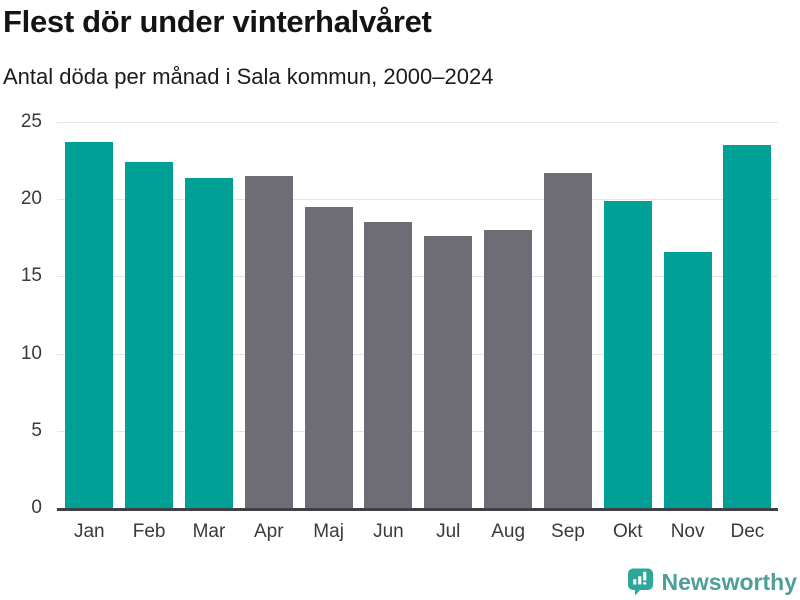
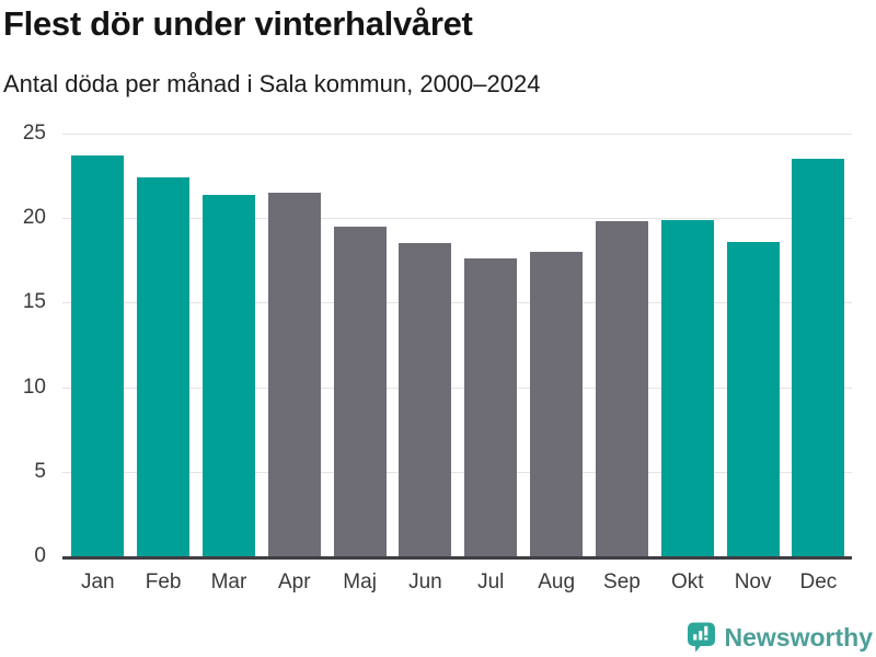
Sep: 21.7 -> 19.8
Nov: 16.6 -> 18.6
